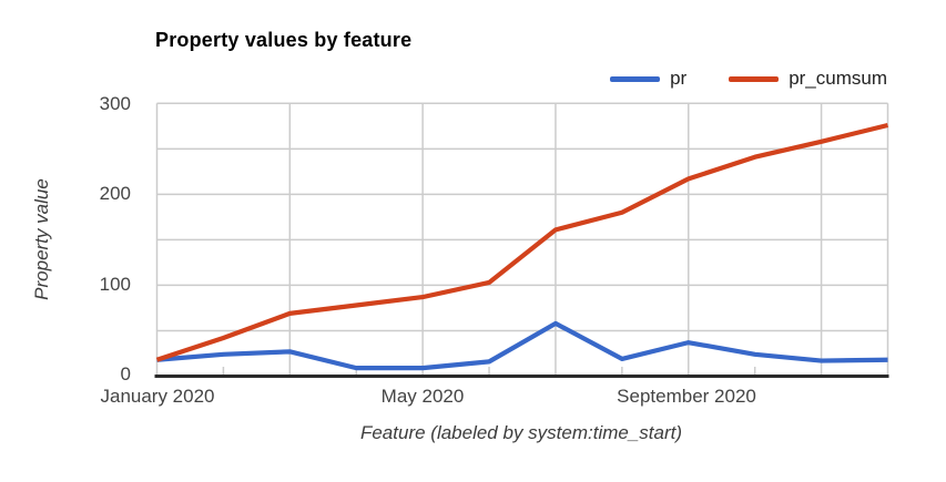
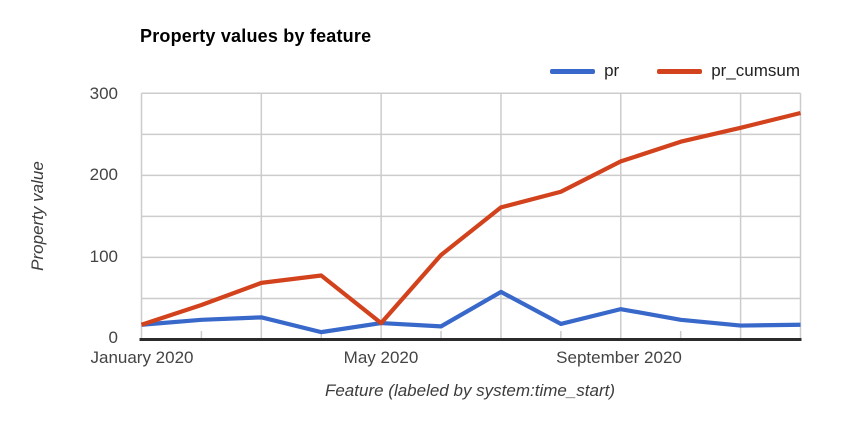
pr/May 2020: 10 -> 20
pr_cumsum/May 2020: 90 -> 20
